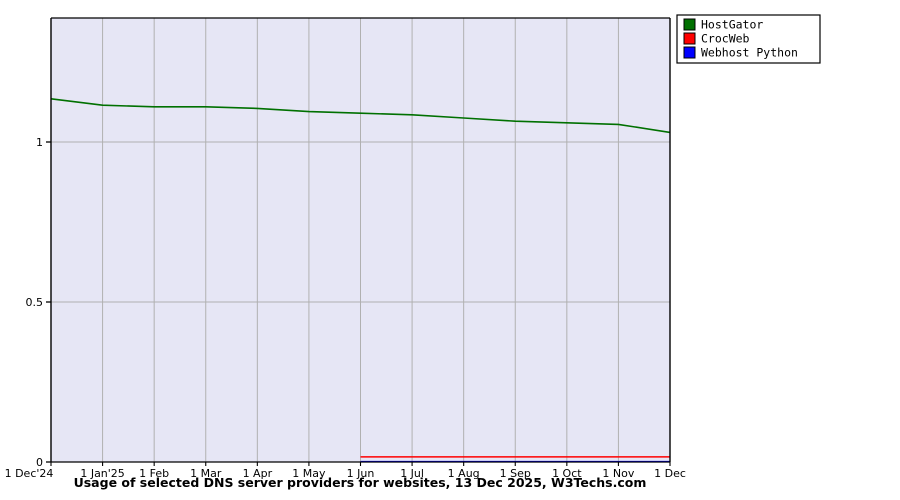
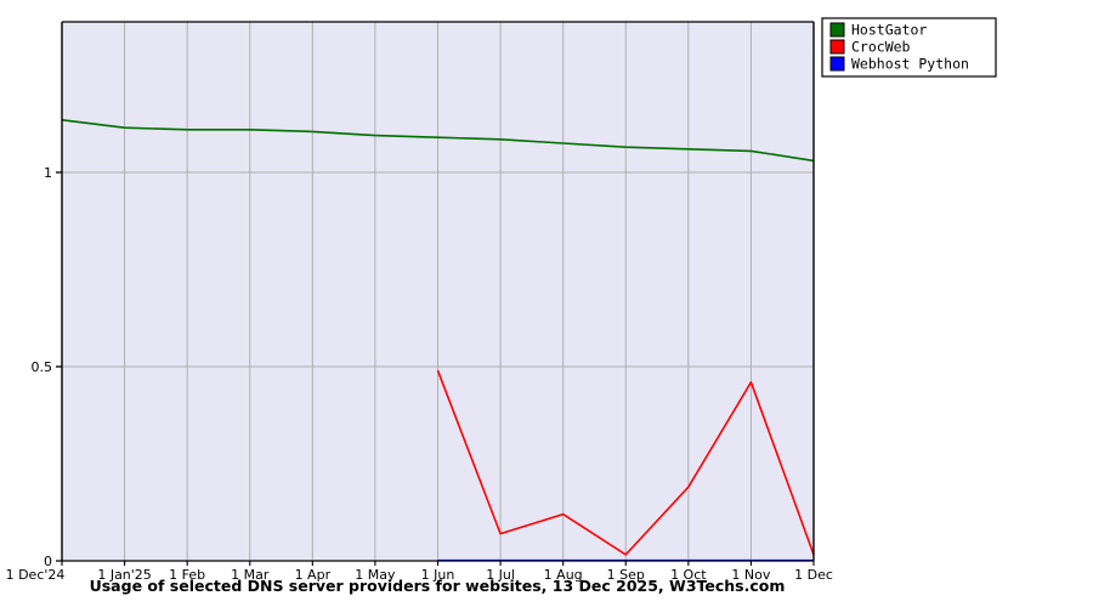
CrocWeb/1 Jun: 0.02 -> 0.49
CrocWeb/1 Jul: 0.02 -> 0.07
CrocWeb/1 Aug: 0.02 -> 0.12
CrocWeb/1 Oct: 0.02 -> 0.19
CrocWeb/1 Nov: 0.02 -> 0.46
